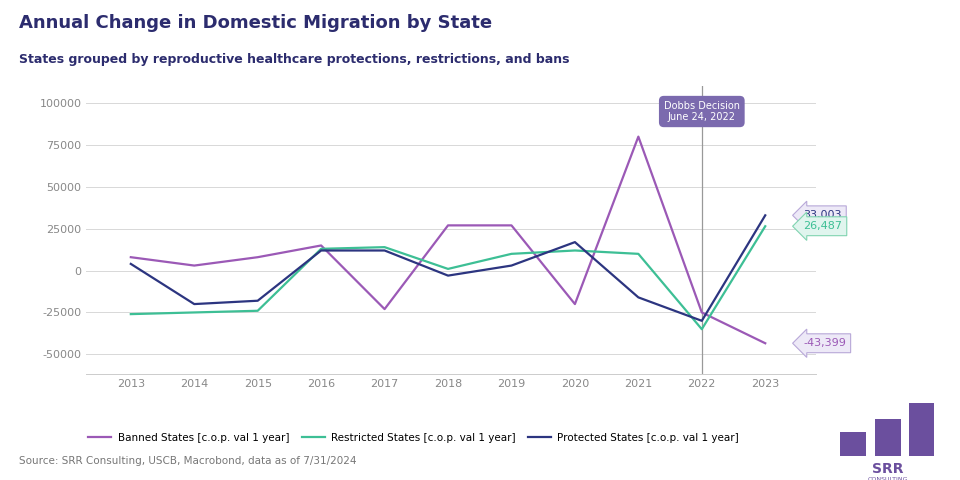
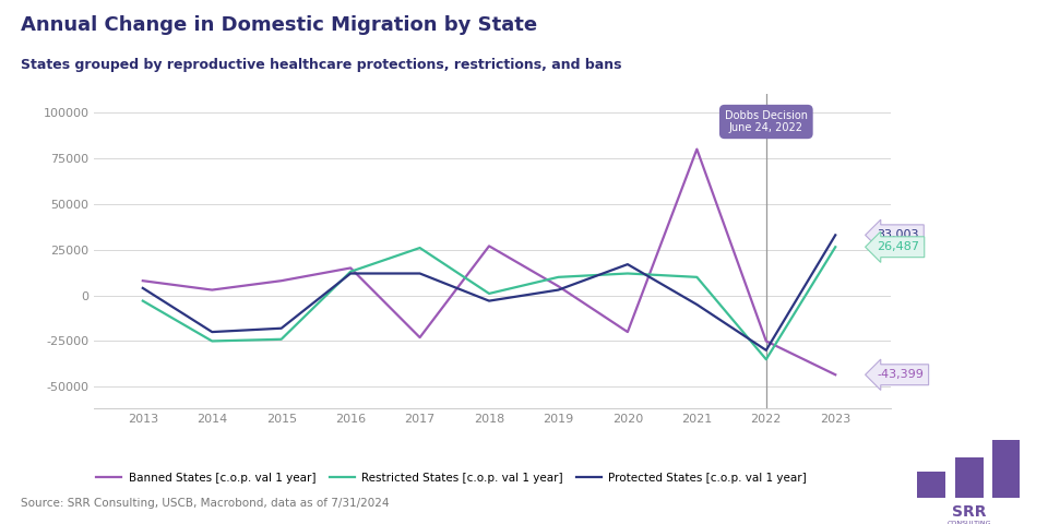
Restricted States [c.o.p. val 1 year]/2013: -26000 -> -3000
Restricted States [c.o.p. val 1 year]/2017: 14000 -> 26000
Banned States [c.o.p. val 1 year]/2019: 27000 -> 5000
Protected States [c.o.p. val 1 year]/2021: -16000 -> -5000
